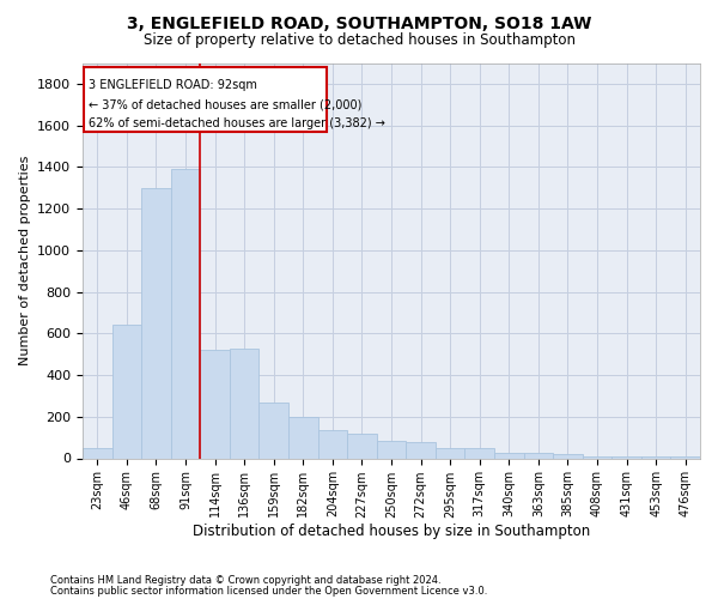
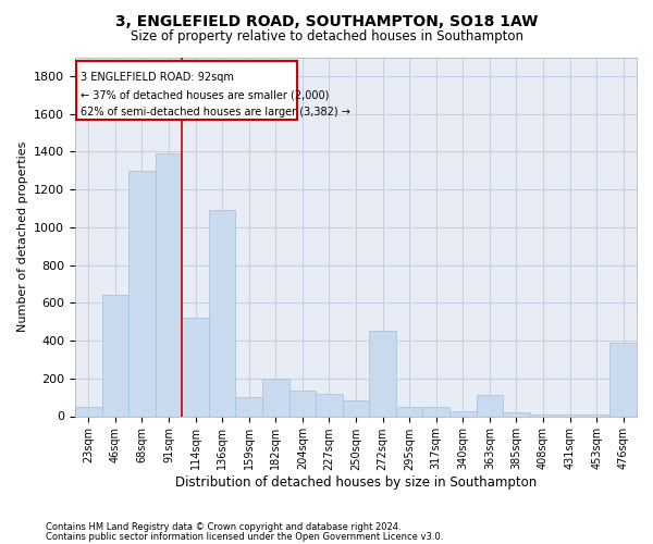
136sqm: 520 -> 1090
159sqm: 260 -> 100
272sqm: 80 -> 450
363sqm: 30 -> 110
476sqm: 10 -> 390
